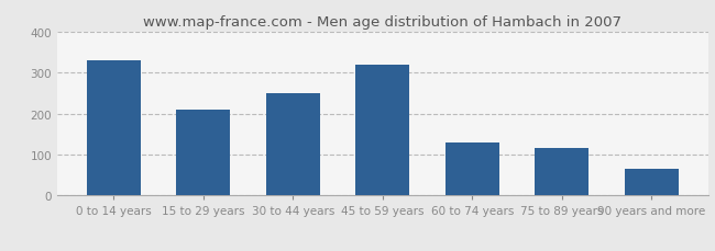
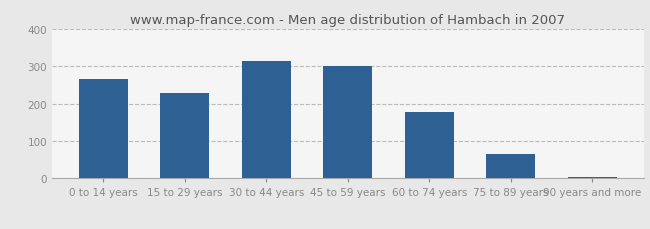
0 to 14 years: 330 -> 267
15 to 29 years: 210 -> 229
30 to 44 years: 250 -> 313
45 to 59 years: 320 -> 301
60 to 74 years: 130 -> 177
75 to 89 years: 115 -> 65
90 years and more: 65 -> 5
